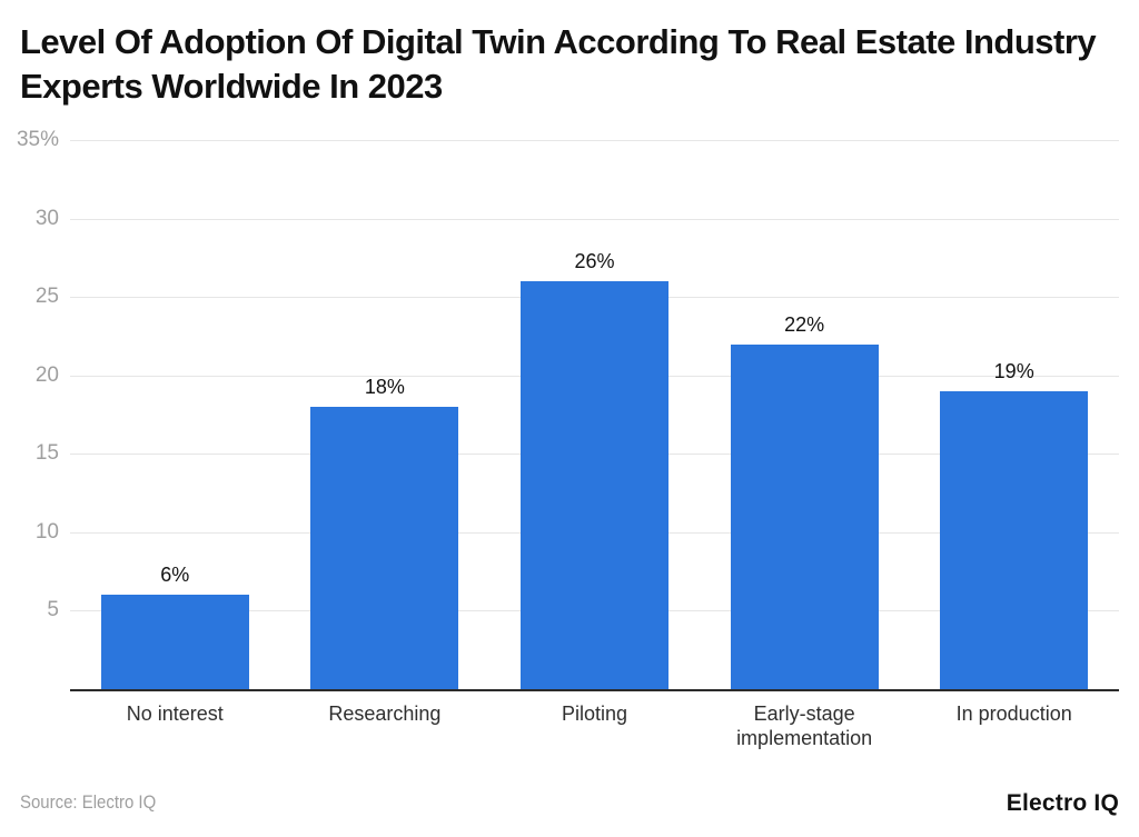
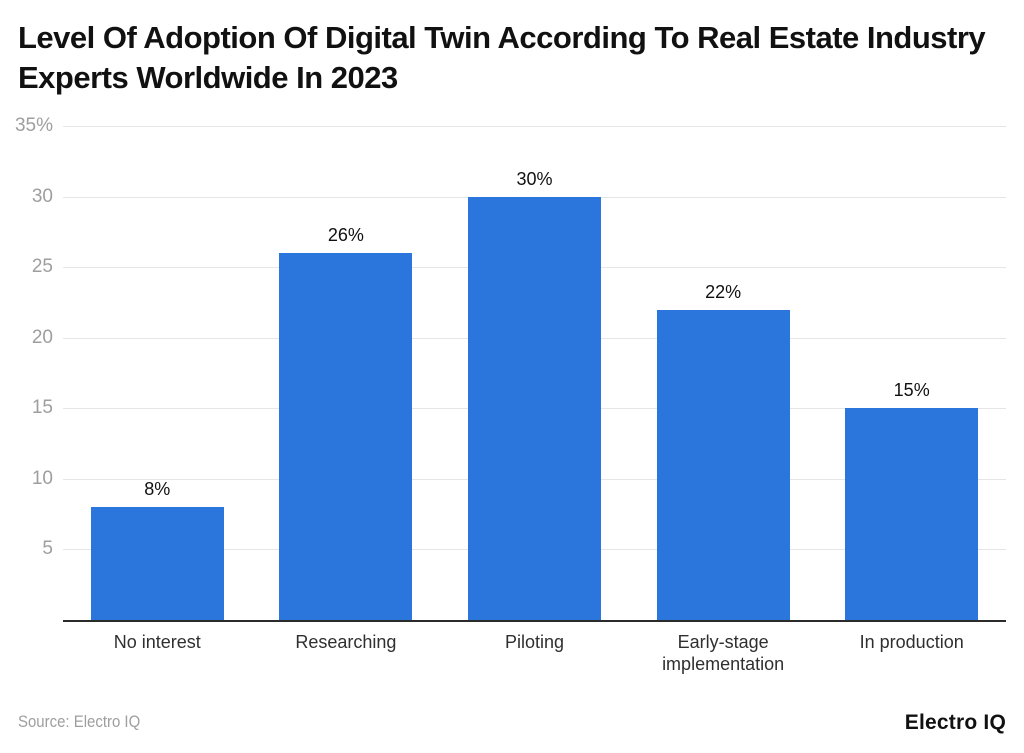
No interest: 6% -> 8%
Researching: 18% -> 26%
Piloting: 26% -> 30%
In production: 19% -> 15%
